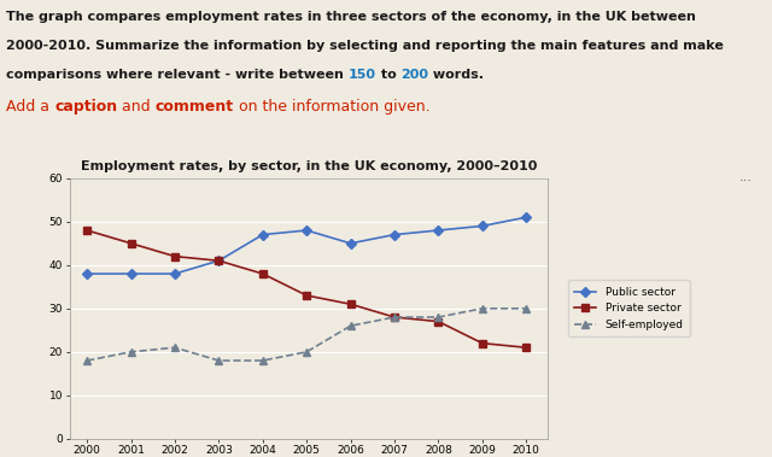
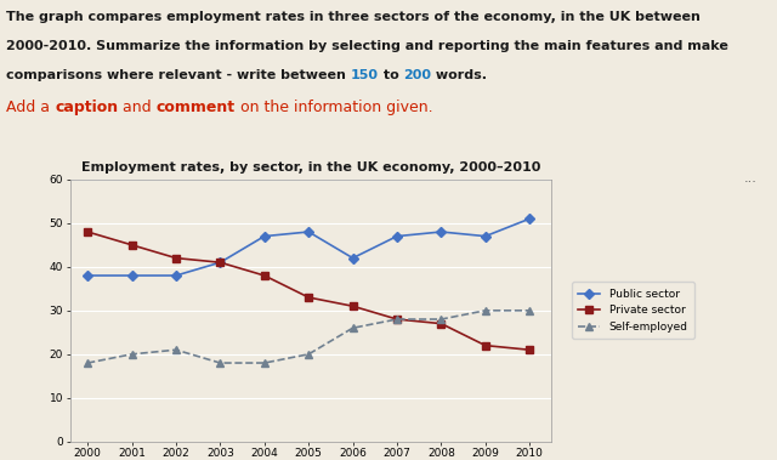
Public sector/2006: 45 -> 42
Public sector/2009: 49 -> 47
